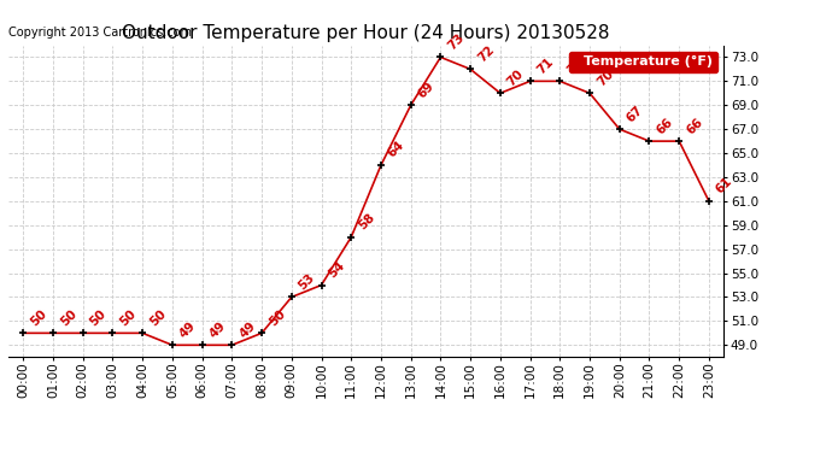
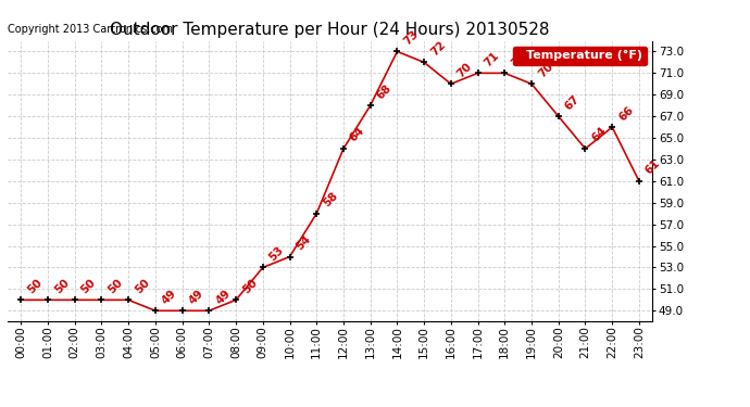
13:00: 69 -> 68
21:00: 66 -> 64
